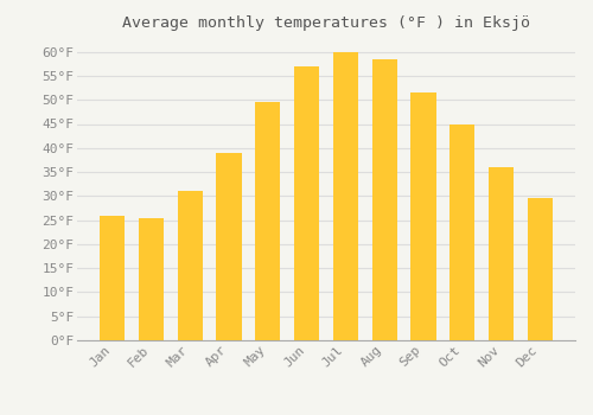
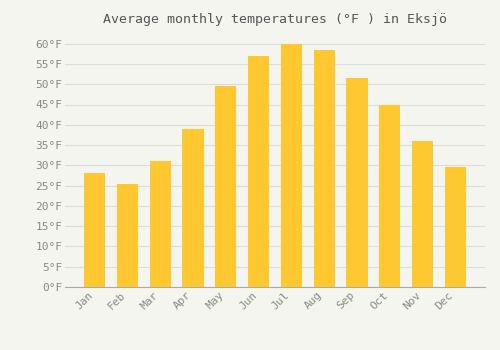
Jan: 26.0°F -> 28.0°F
